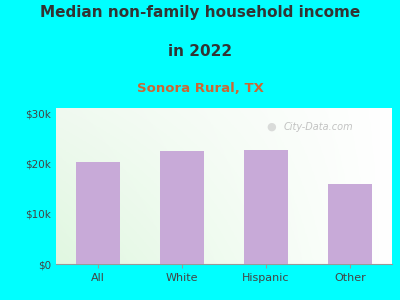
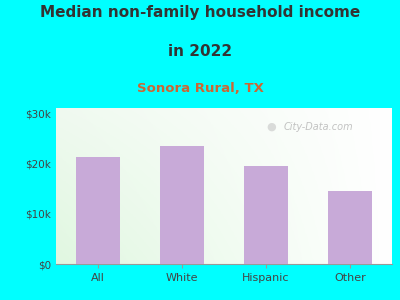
All: $20.2k -> $21.2k
White: $22.4k -> $23.5k
Hispanic: $22.6k -> $19.5k
Other: $15.8k -> $14.5k
